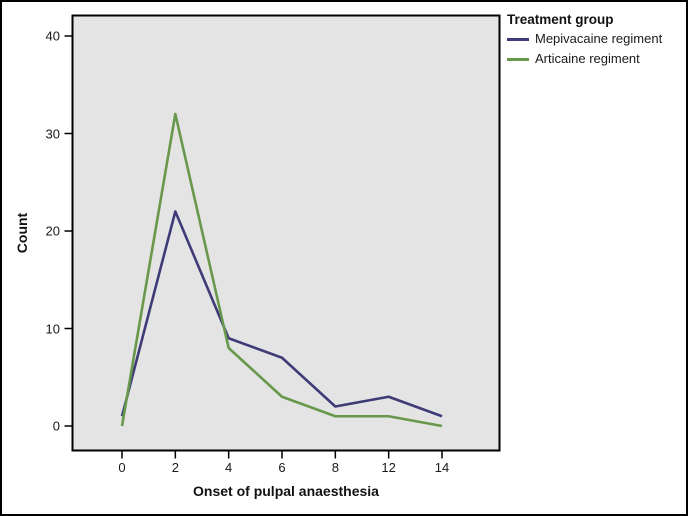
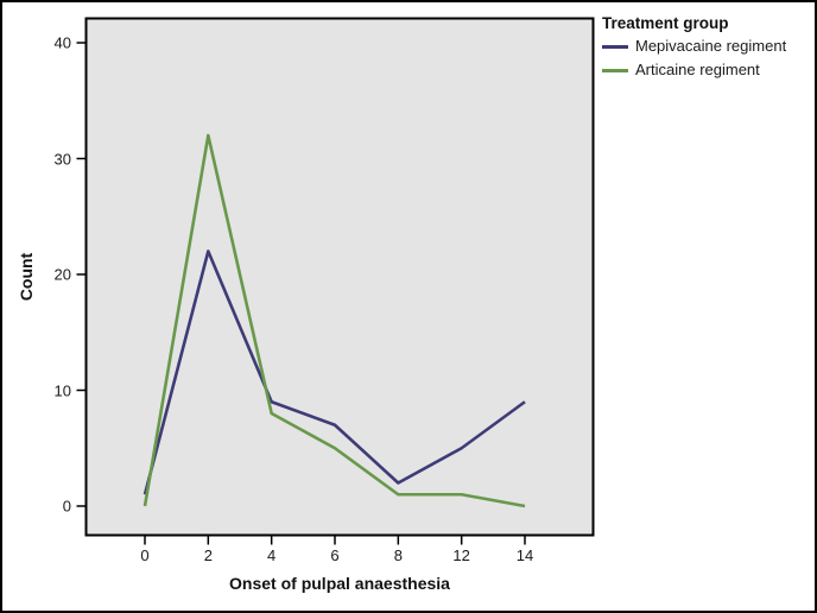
Articaine regiment/6: 3 -> 5
Mepivacaine regiment/12: 3 -> 5
Mepivacaine regiment/14: 1 -> 9
